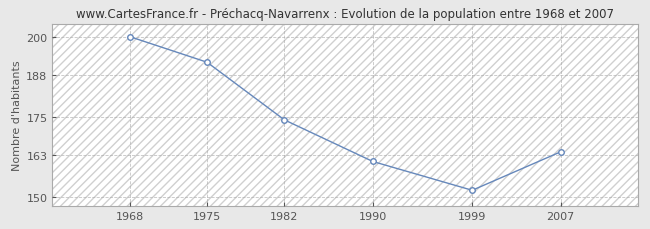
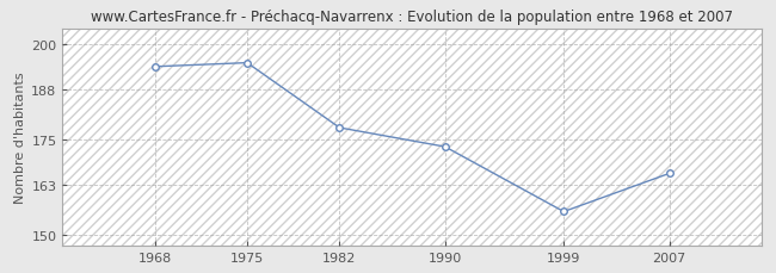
1968: 200 -> 194
1975: 192 -> 195
1982: 174 -> 178
1990: 161 -> 173
1999: 152 -> 156
2007: 164 -> 166
